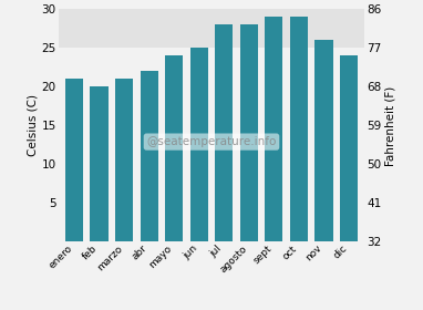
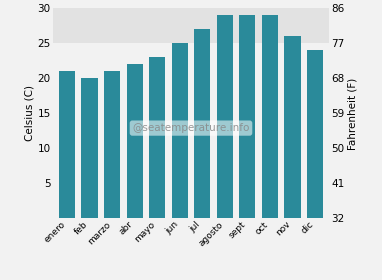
mayo: 24 -> 23
jul: 28 -> 27
agosto: 28 -> 29
